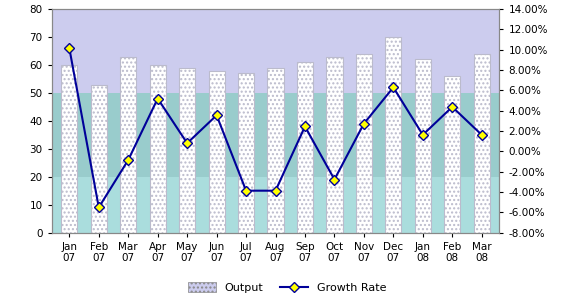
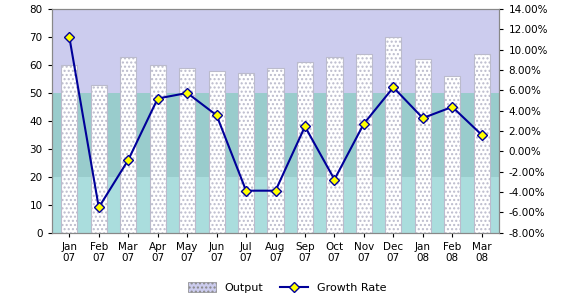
Growth Rate/Jan 07: 66 -> 70
Growth Rate/May 07: 32 -> 50
Growth Rate/Jan 08: 35 -> 41
